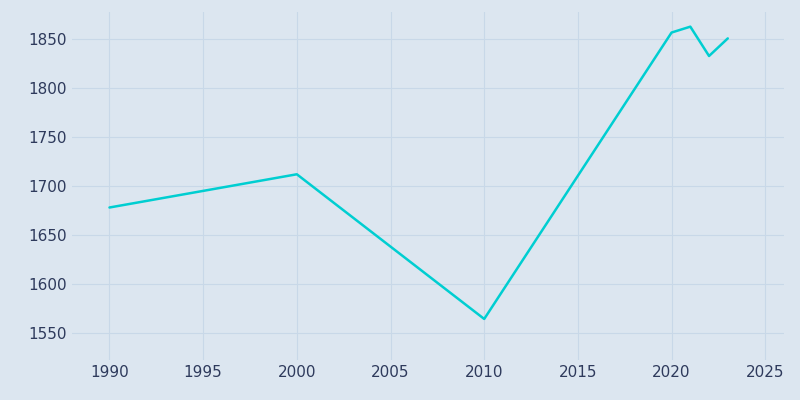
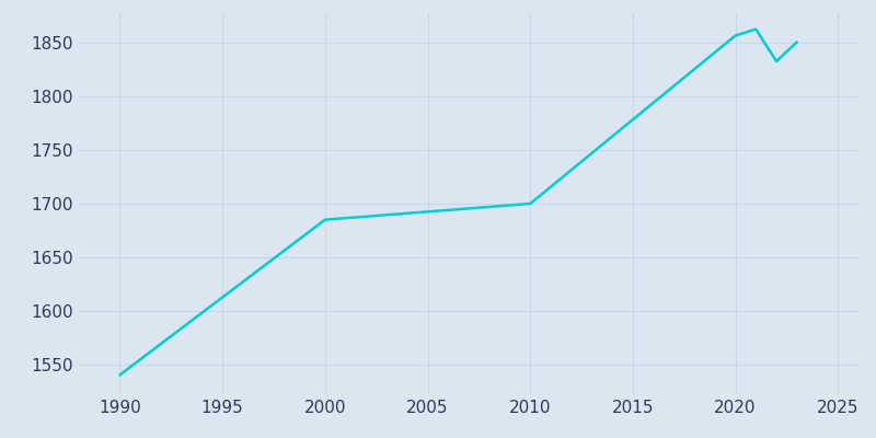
1990: 1678 -> 1540
2000: 1712 -> 1685
2010: 1564 -> 1700
